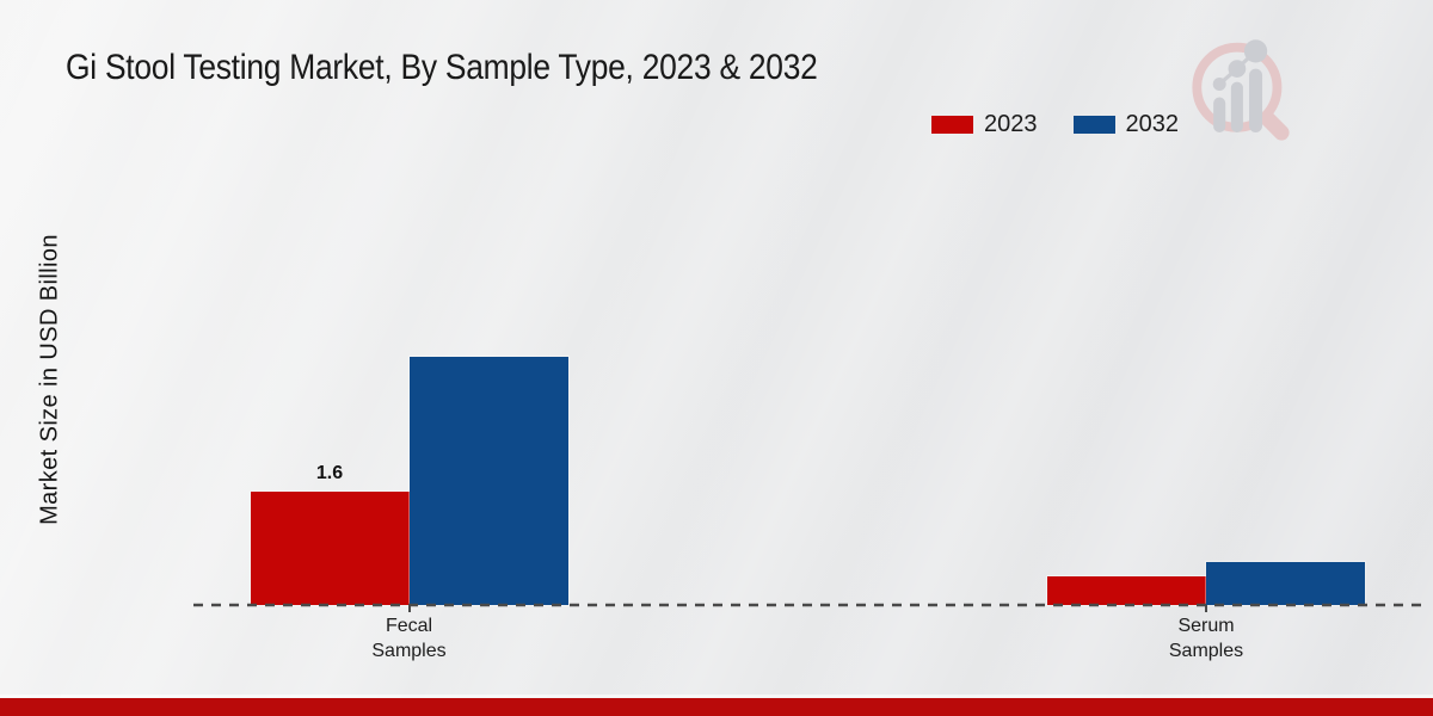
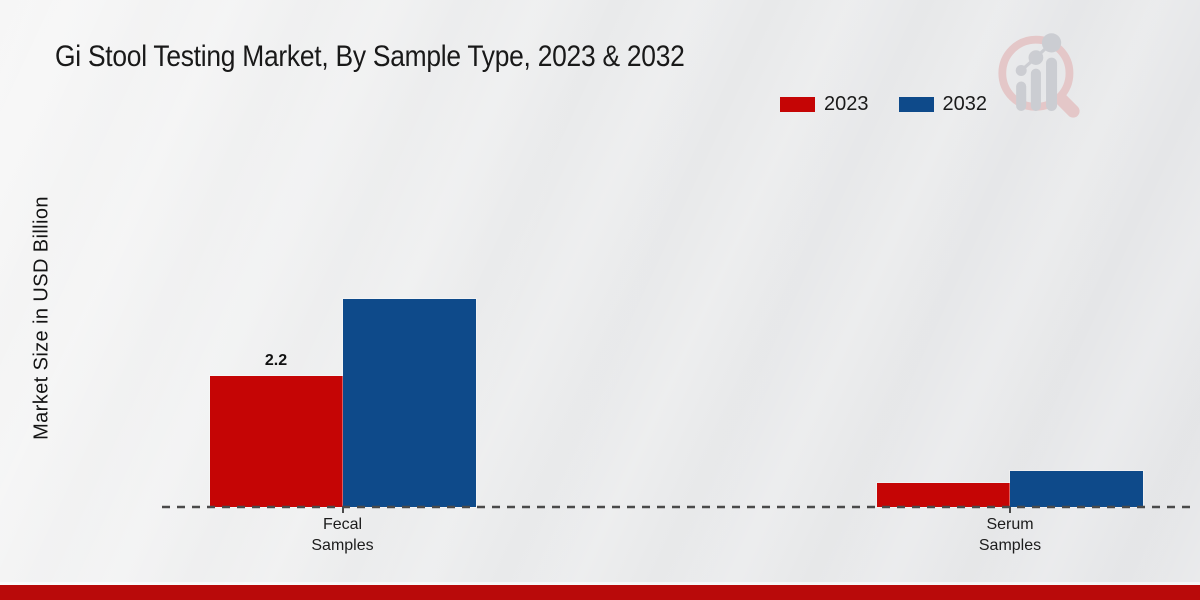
2023/Fecal Samples: 1.6 -> 2.2
